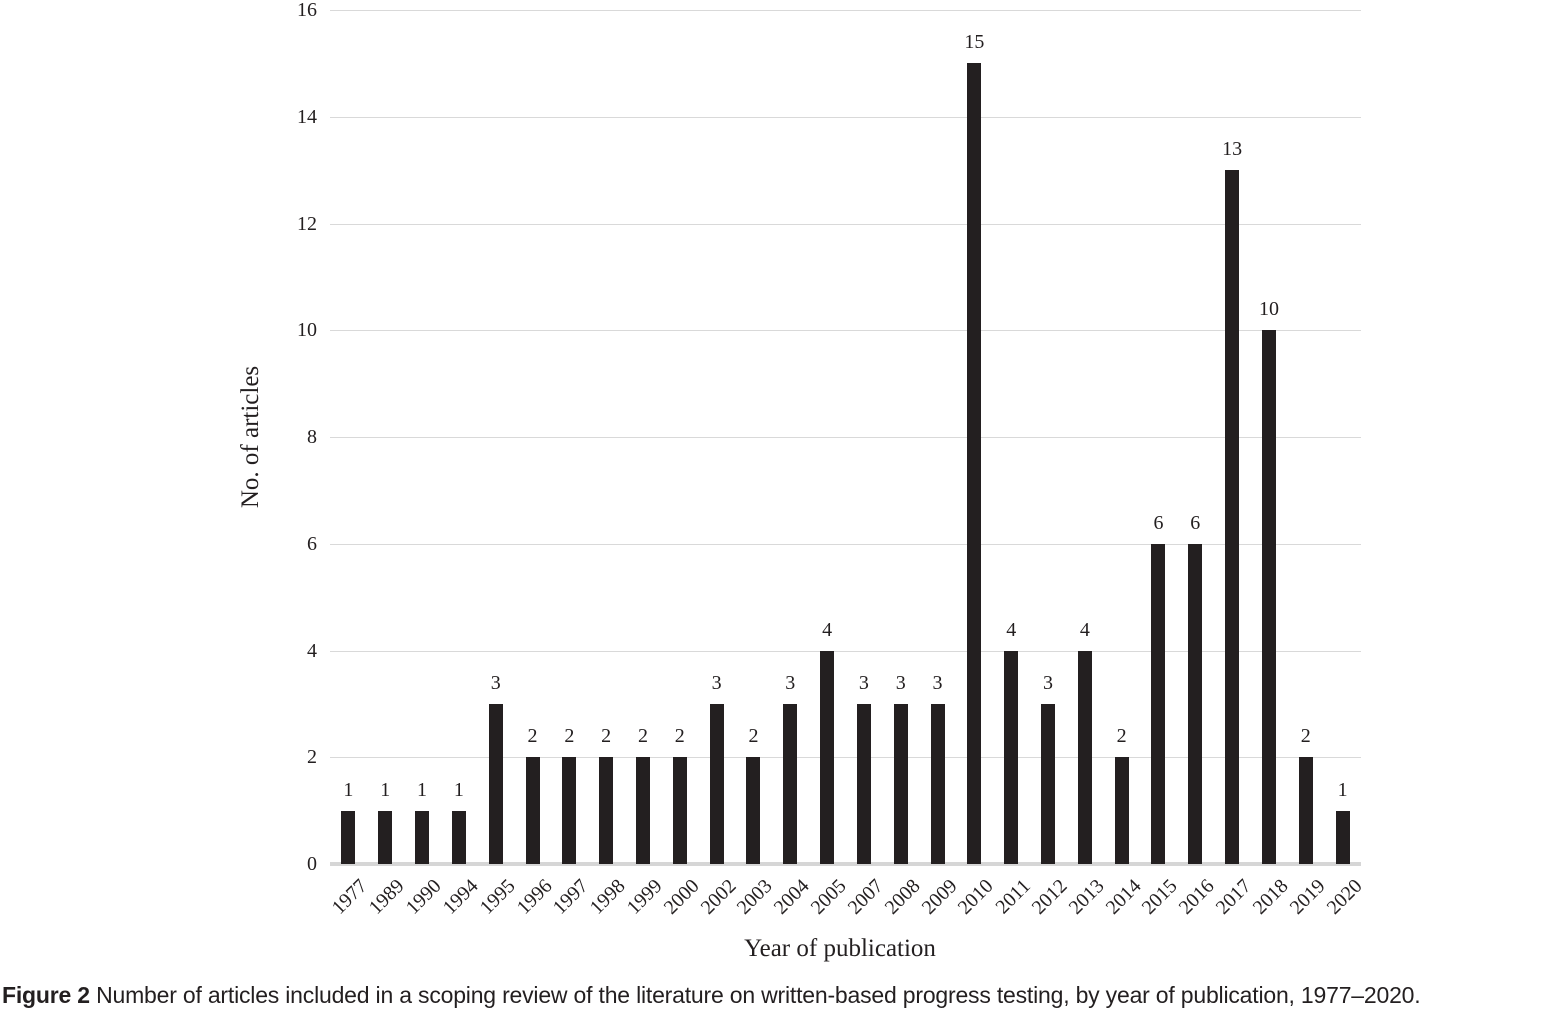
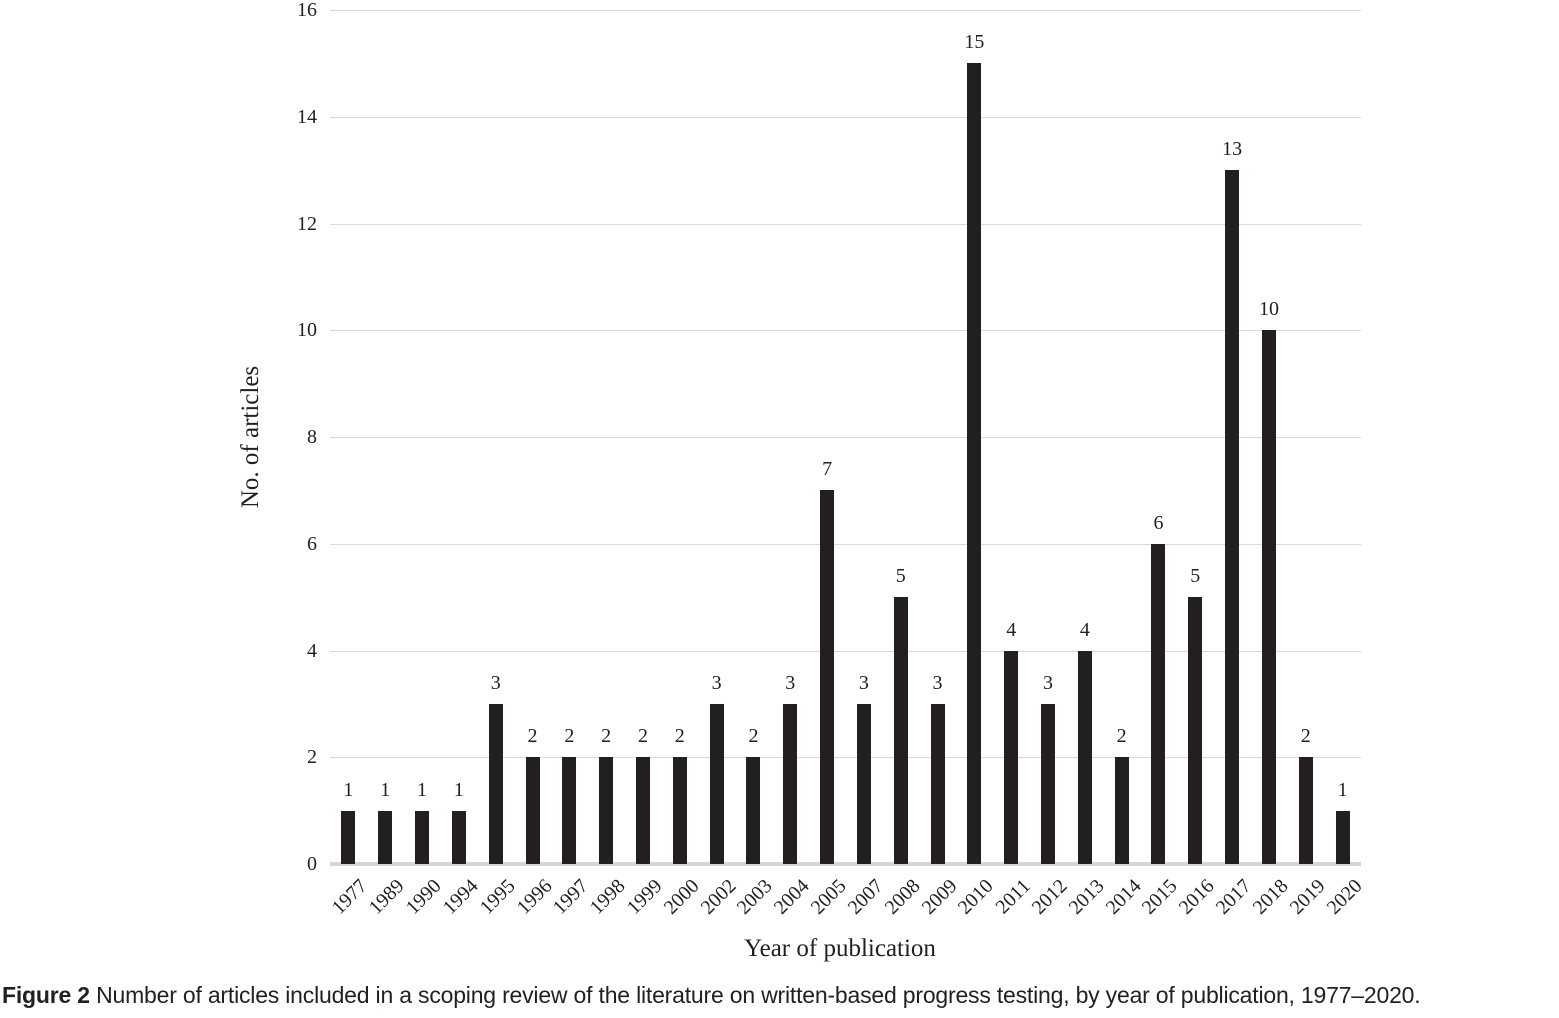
2005: 4 -> 7
2008: 3 -> 5
2016: 6 -> 5
